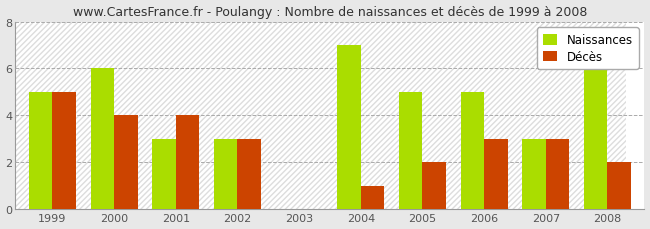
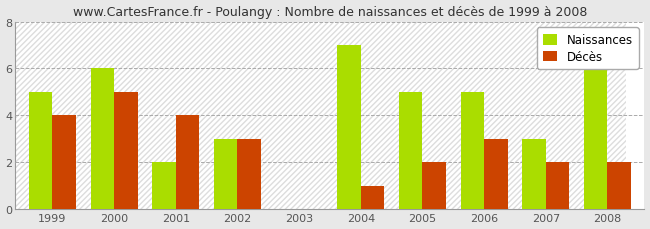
Décès/1999: 5 -> 4
Décès/2000: 4 -> 5
Naissances/2001: 3 -> 2
Décès/2007: 3 -> 2
